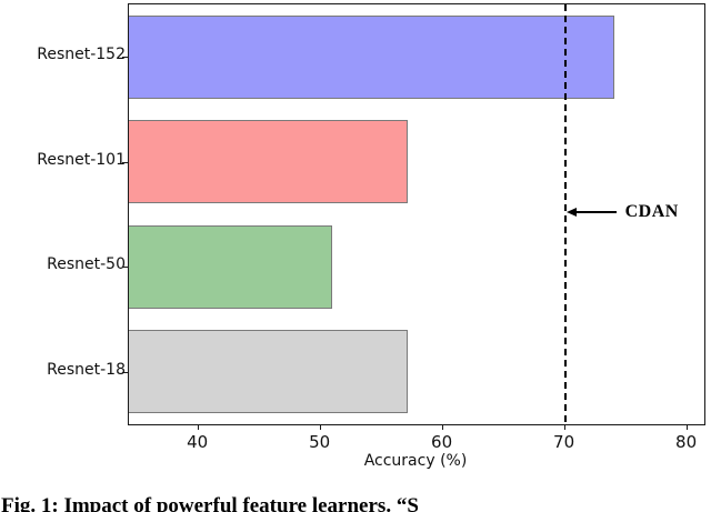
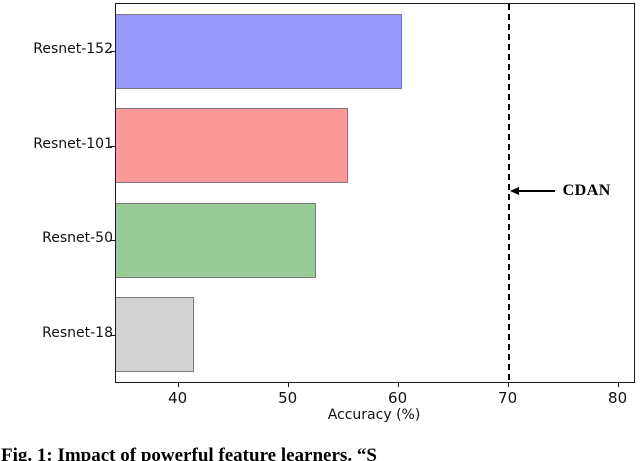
Resnet-152: 74.0 -> 60.3
Resnet-101: 57.1 -> 55.4
Resnet-50: 50.9 -> 52.5
Resnet-18: 57.1 -> 41.4
